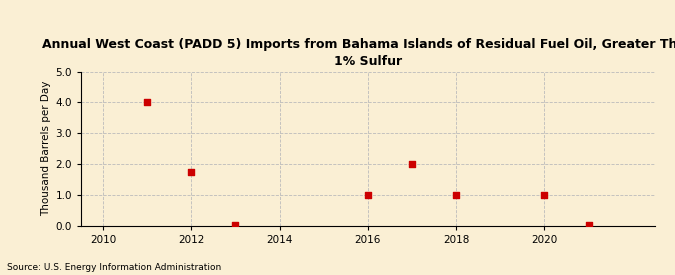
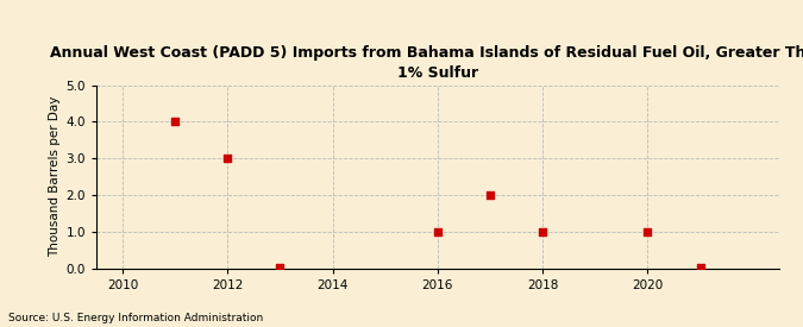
2012: 1.75 -> 3.00
